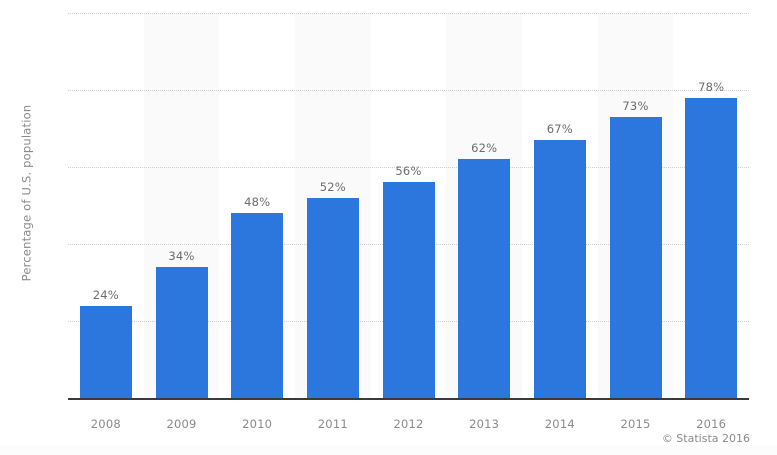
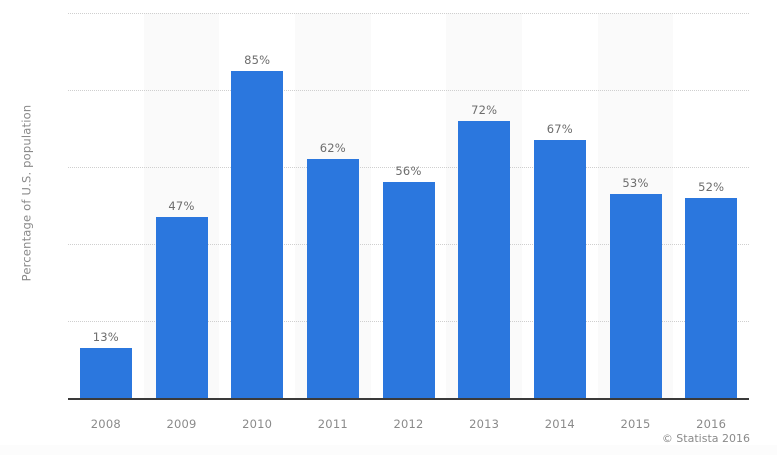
2008: 24% -> 13%
2009: 34% -> 47%
2010: 48% -> 85%
2011: 52% -> 62%
2013: 62% -> 72%
2015: 73% -> 53%
2016: 78% -> 52%
